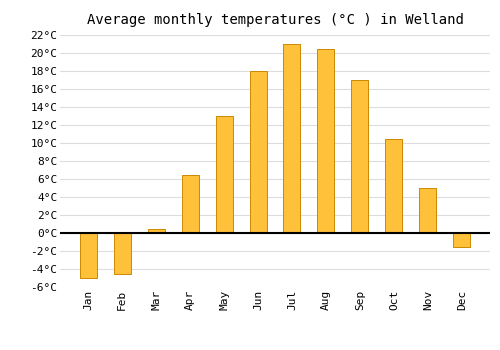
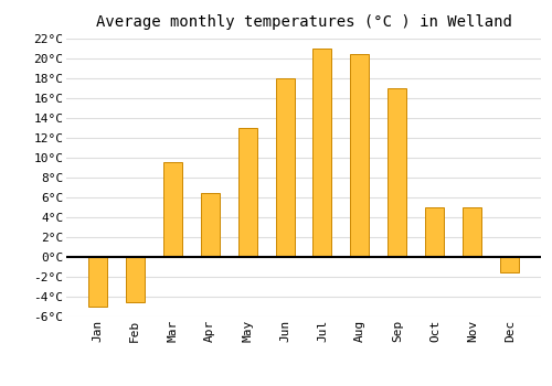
Mar: 0.5°C -> 9.6°C
Oct: 10.5°C -> 5.0°C
